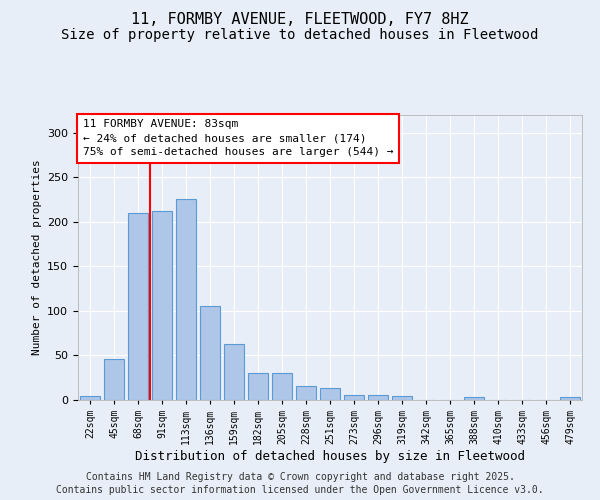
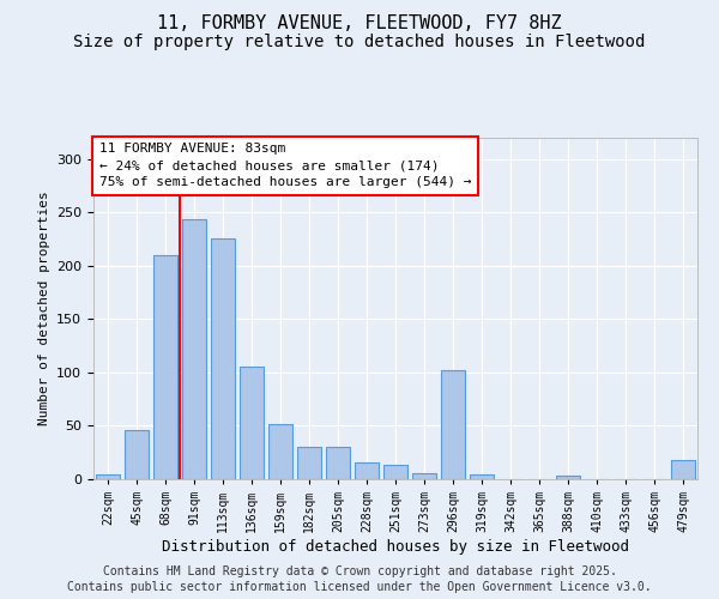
91sqm: 212 -> 244
159sqm: 63 -> 52
296sqm: 6 -> 102
479sqm: 3 -> 18
